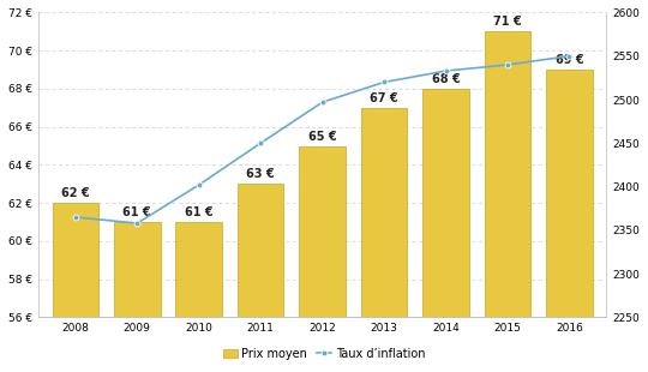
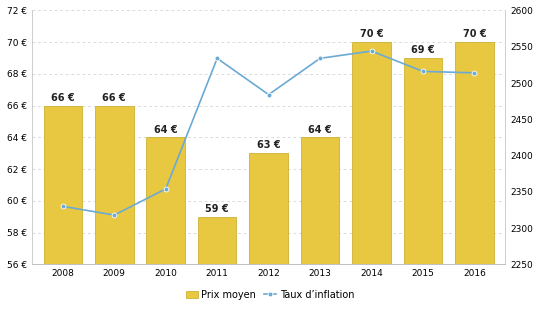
Prix moyen/2008: 62 -> 66
Taux d’inflation/2008: 2365 -> 2330
Prix moyen/2009: 61 -> 66
Taux d’inflation/2009: 2358 -> 2318
Prix moyen/2010: 61 -> 64
Taux d’inflation/2010: 2402 -> 2354
Prix moyen/2011: 63 -> 59
Taux d’inflation/2011: 2450 -> 2534
Prix moyen/2012: 65 -> 63
Taux d’inflation/2012: 2497 -> 2484
Prix moyen/2013: 67 -> 64
Taux d’inflation/2013: 2520 -> 2534
Prix moyen/2014: 68 -> 70
Taux d’inflation/2014: 2533 -> 2544
Prix moyen/2015: 71 -> 69
Taux d’inflation/2015: 2540 -> 2516
Prix moyen/2016: 69 -> 70
Taux d’inflation/2016: 2550 -> 2514
